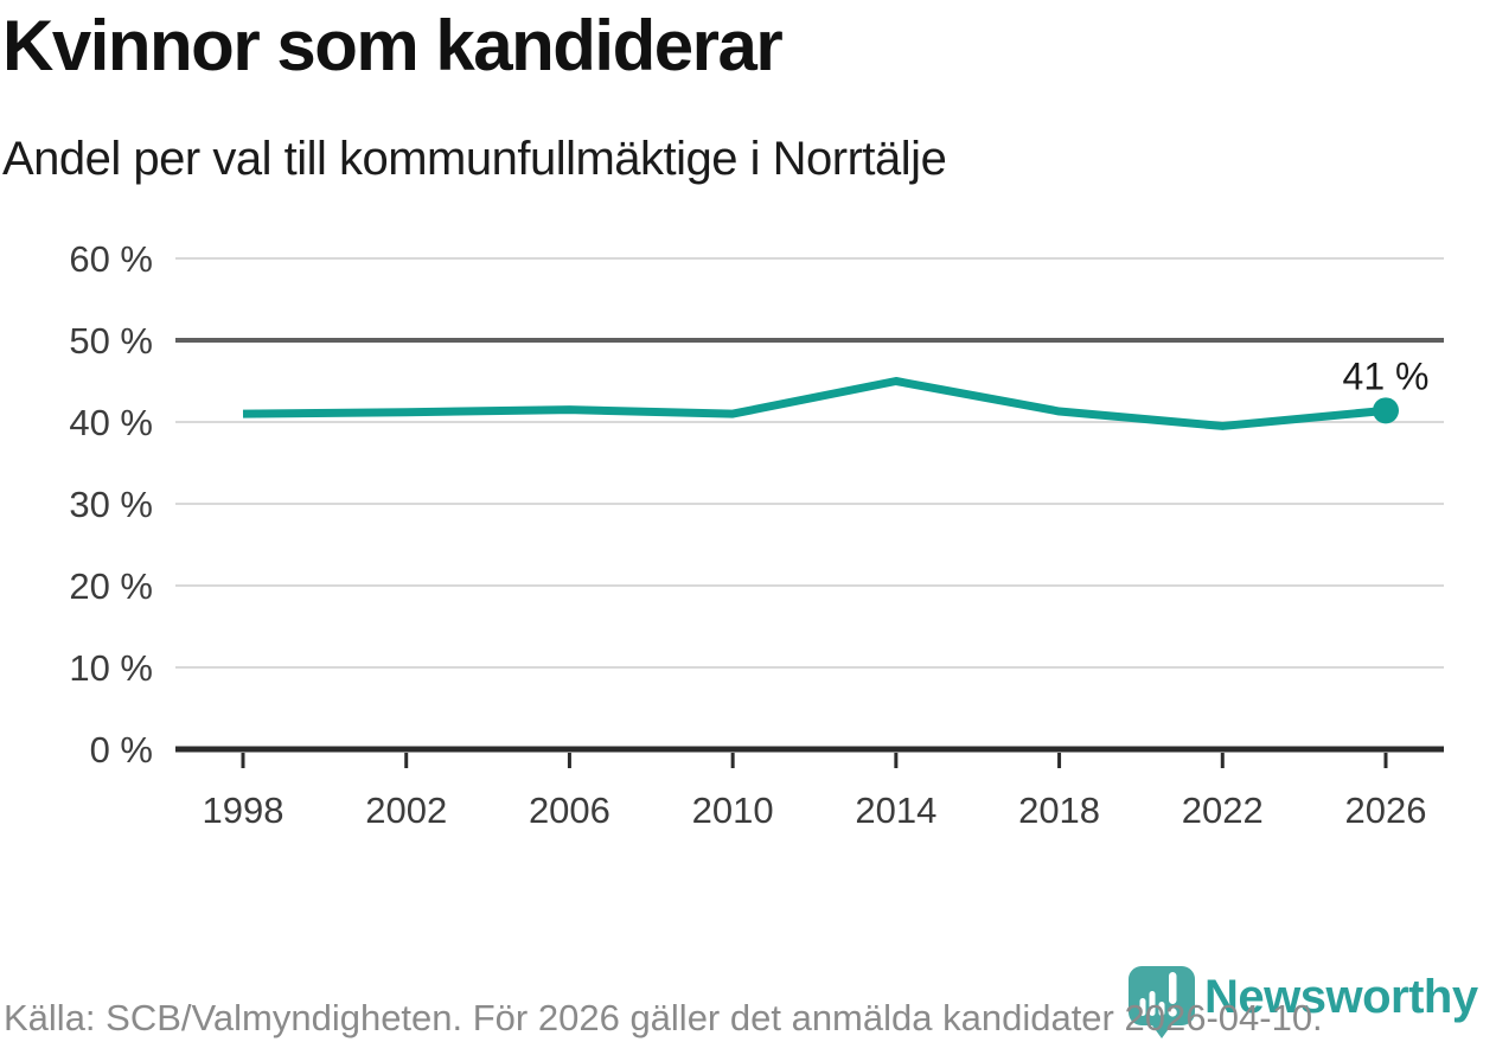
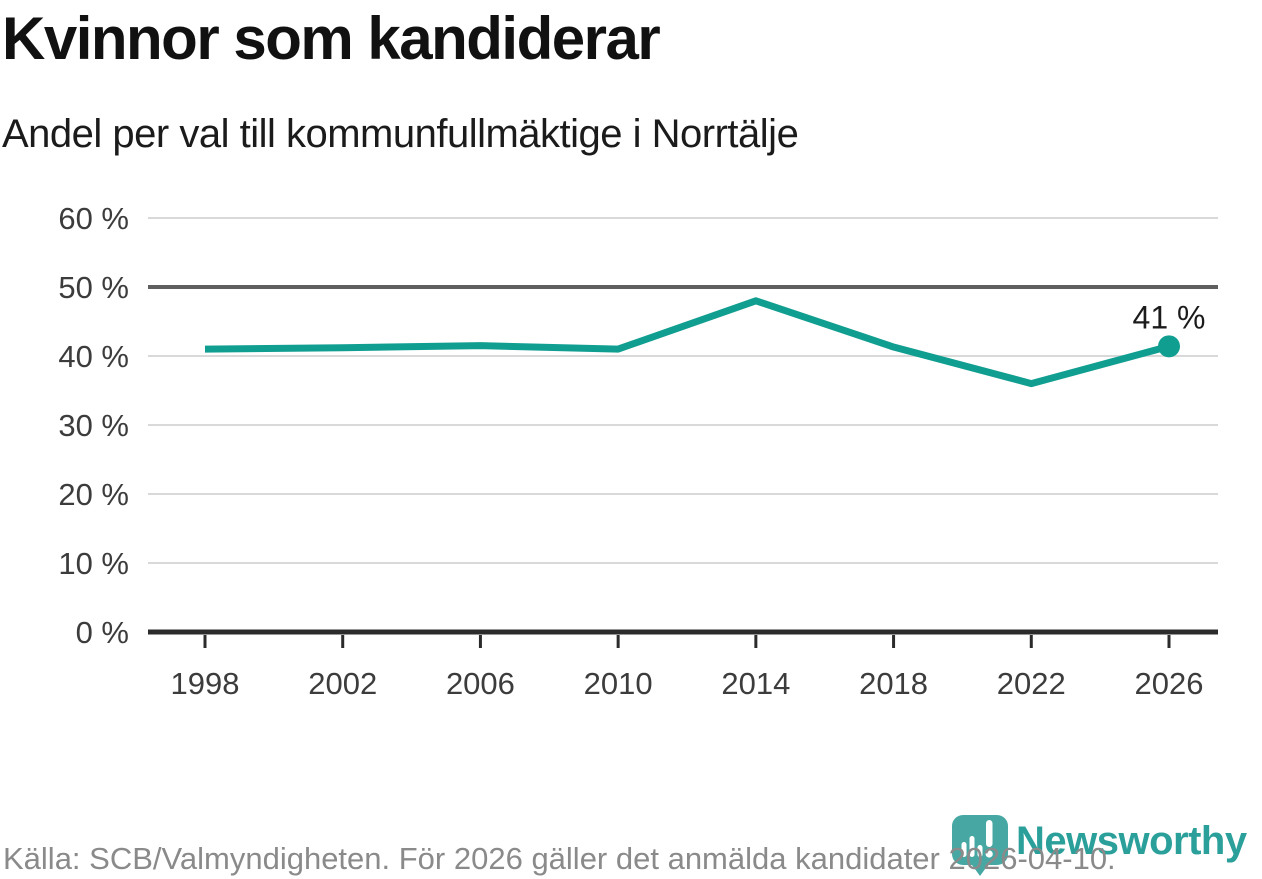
2014: 45% -> 48%
2022: 40% -> 36%
